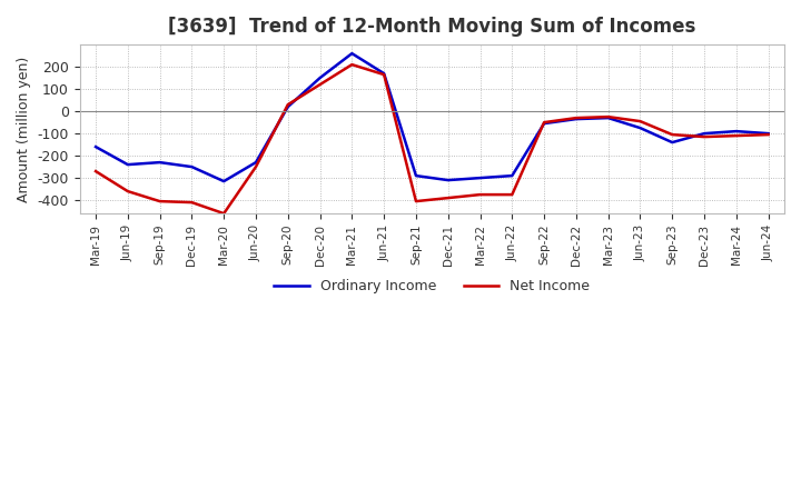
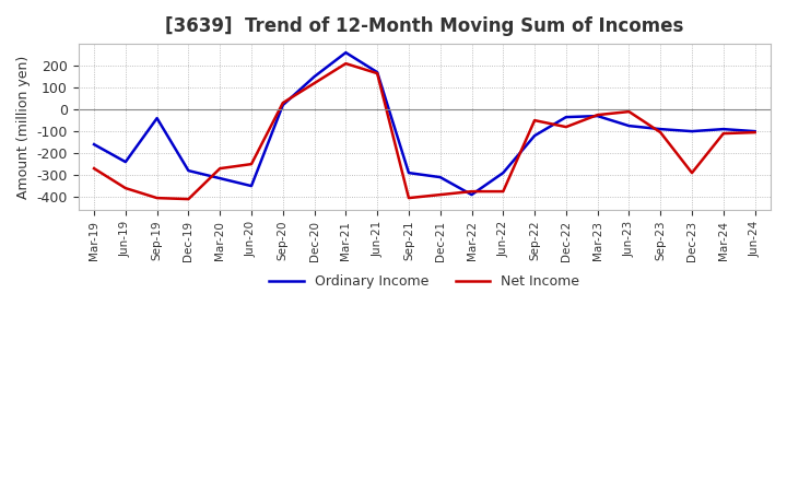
Ordinary Income/Sep-19: -230 -> -40
Ordinary Income/Dec-19: -250 -> -280
Net Income/Mar-20: -460 -> -270
Ordinary Income/Jun-20: -230 -> -350
Ordinary Income/Mar-22: -300 -> -390
Ordinary Income/Sep-22: -60 -> -120
Net Income/Dec-22: -30 -> -80
Net Income/Jun-23: -40 -> -10
Ordinary Income/Sep-23: -140 -> -90
Net Income/Dec-23: -120 -> -290
